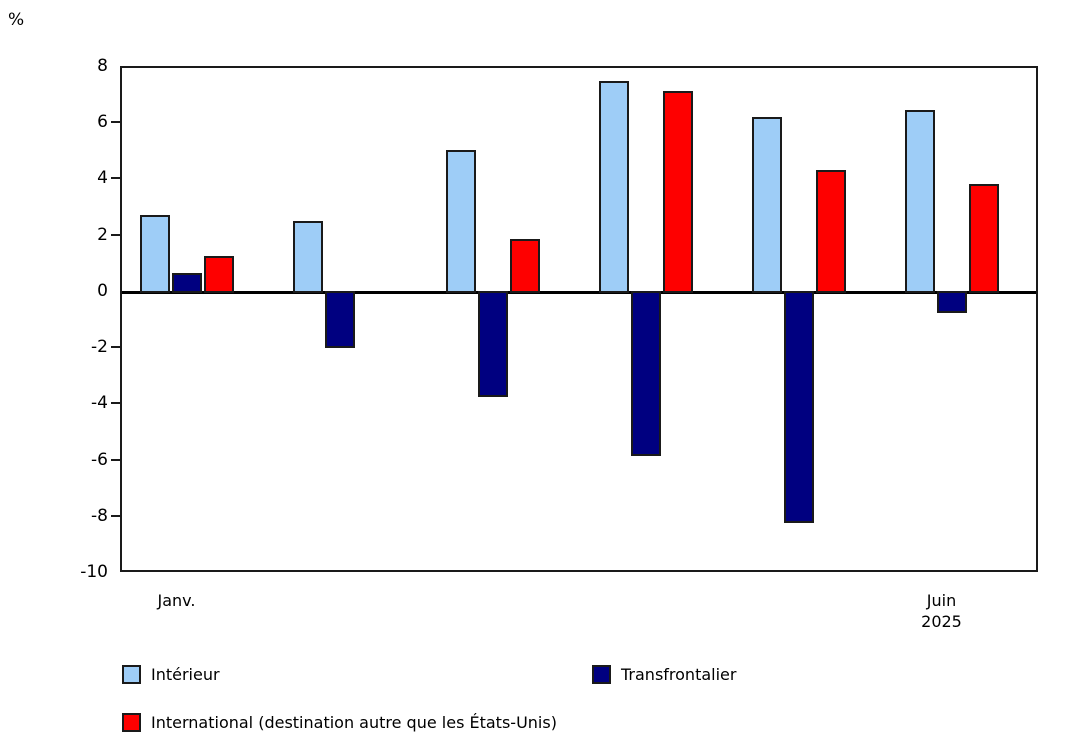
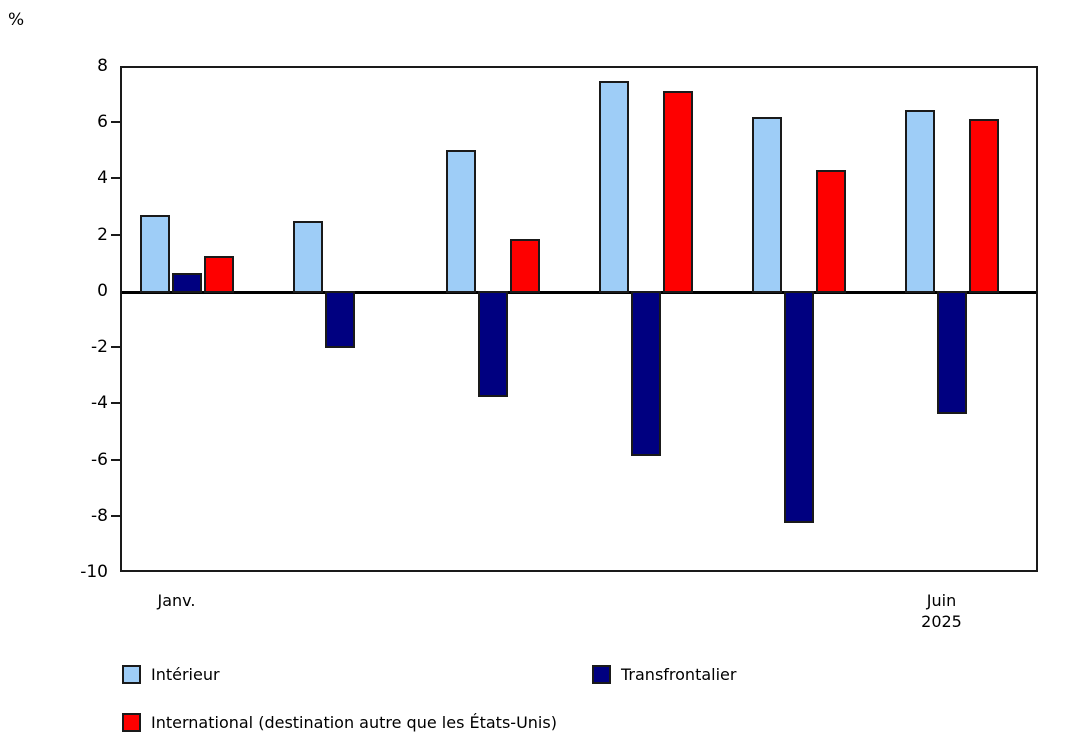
Transfrontalier/Juin 2025: -0.7 -> -4.3
International (destination autre que les États-Unis)/Juin 2025: 3.8 -> 6.1
